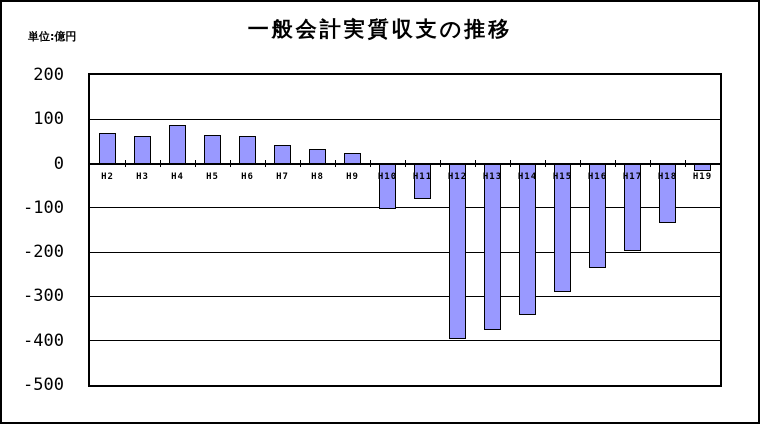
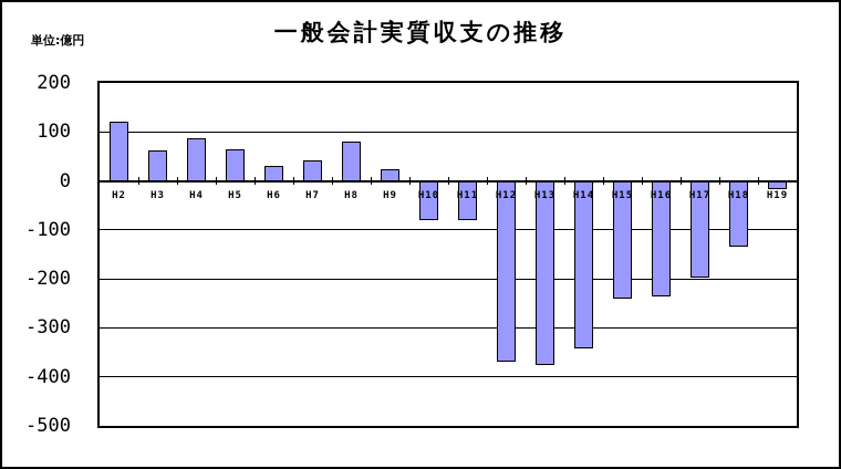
H2: 70 -> 120
H6: 60 -> 30
H8: 30 -> 80
H10: -100 -> -80
H12: -400 -> -370
H15: -290 -> -240
